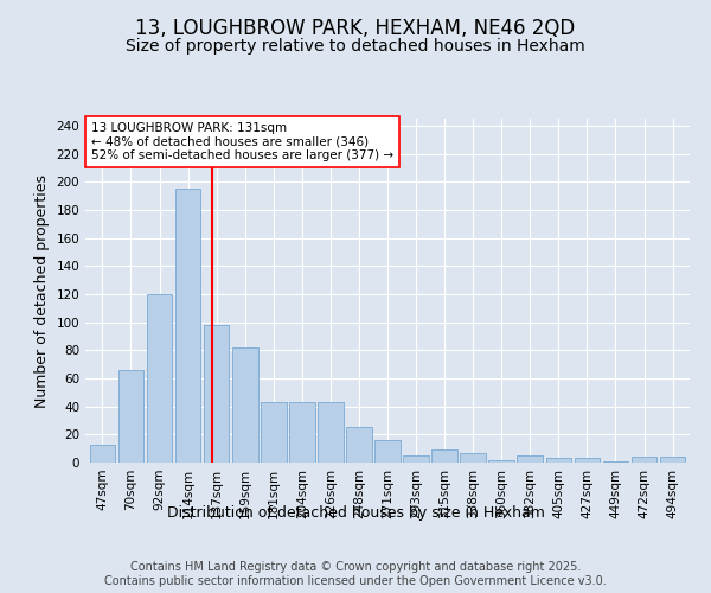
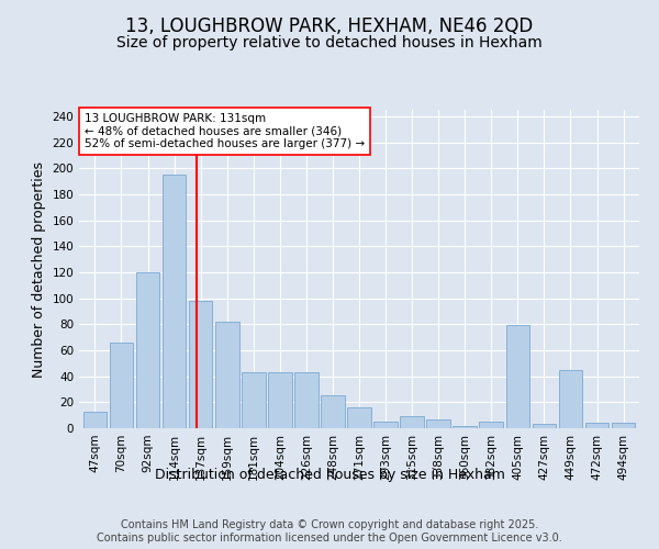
405sqm: 3 -> 79
449sqm: 1 -> 45
